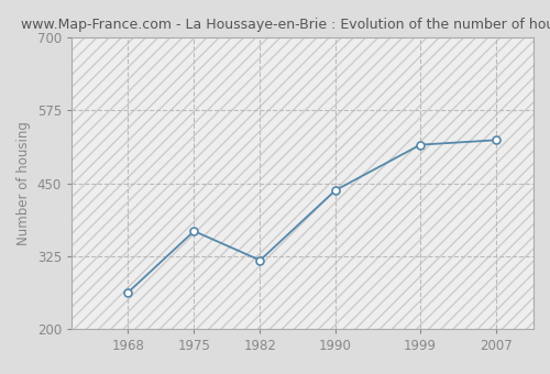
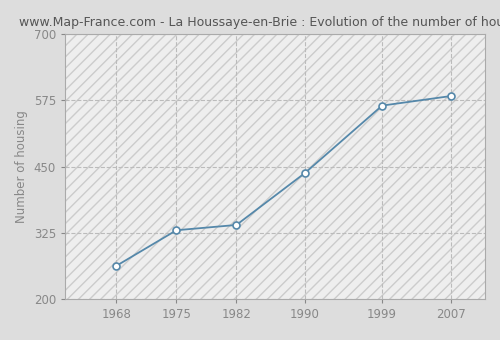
1975: 368 -> 330
1982: 318 -> 340
1999: 516 -> 565
2007: 524 -> 583
